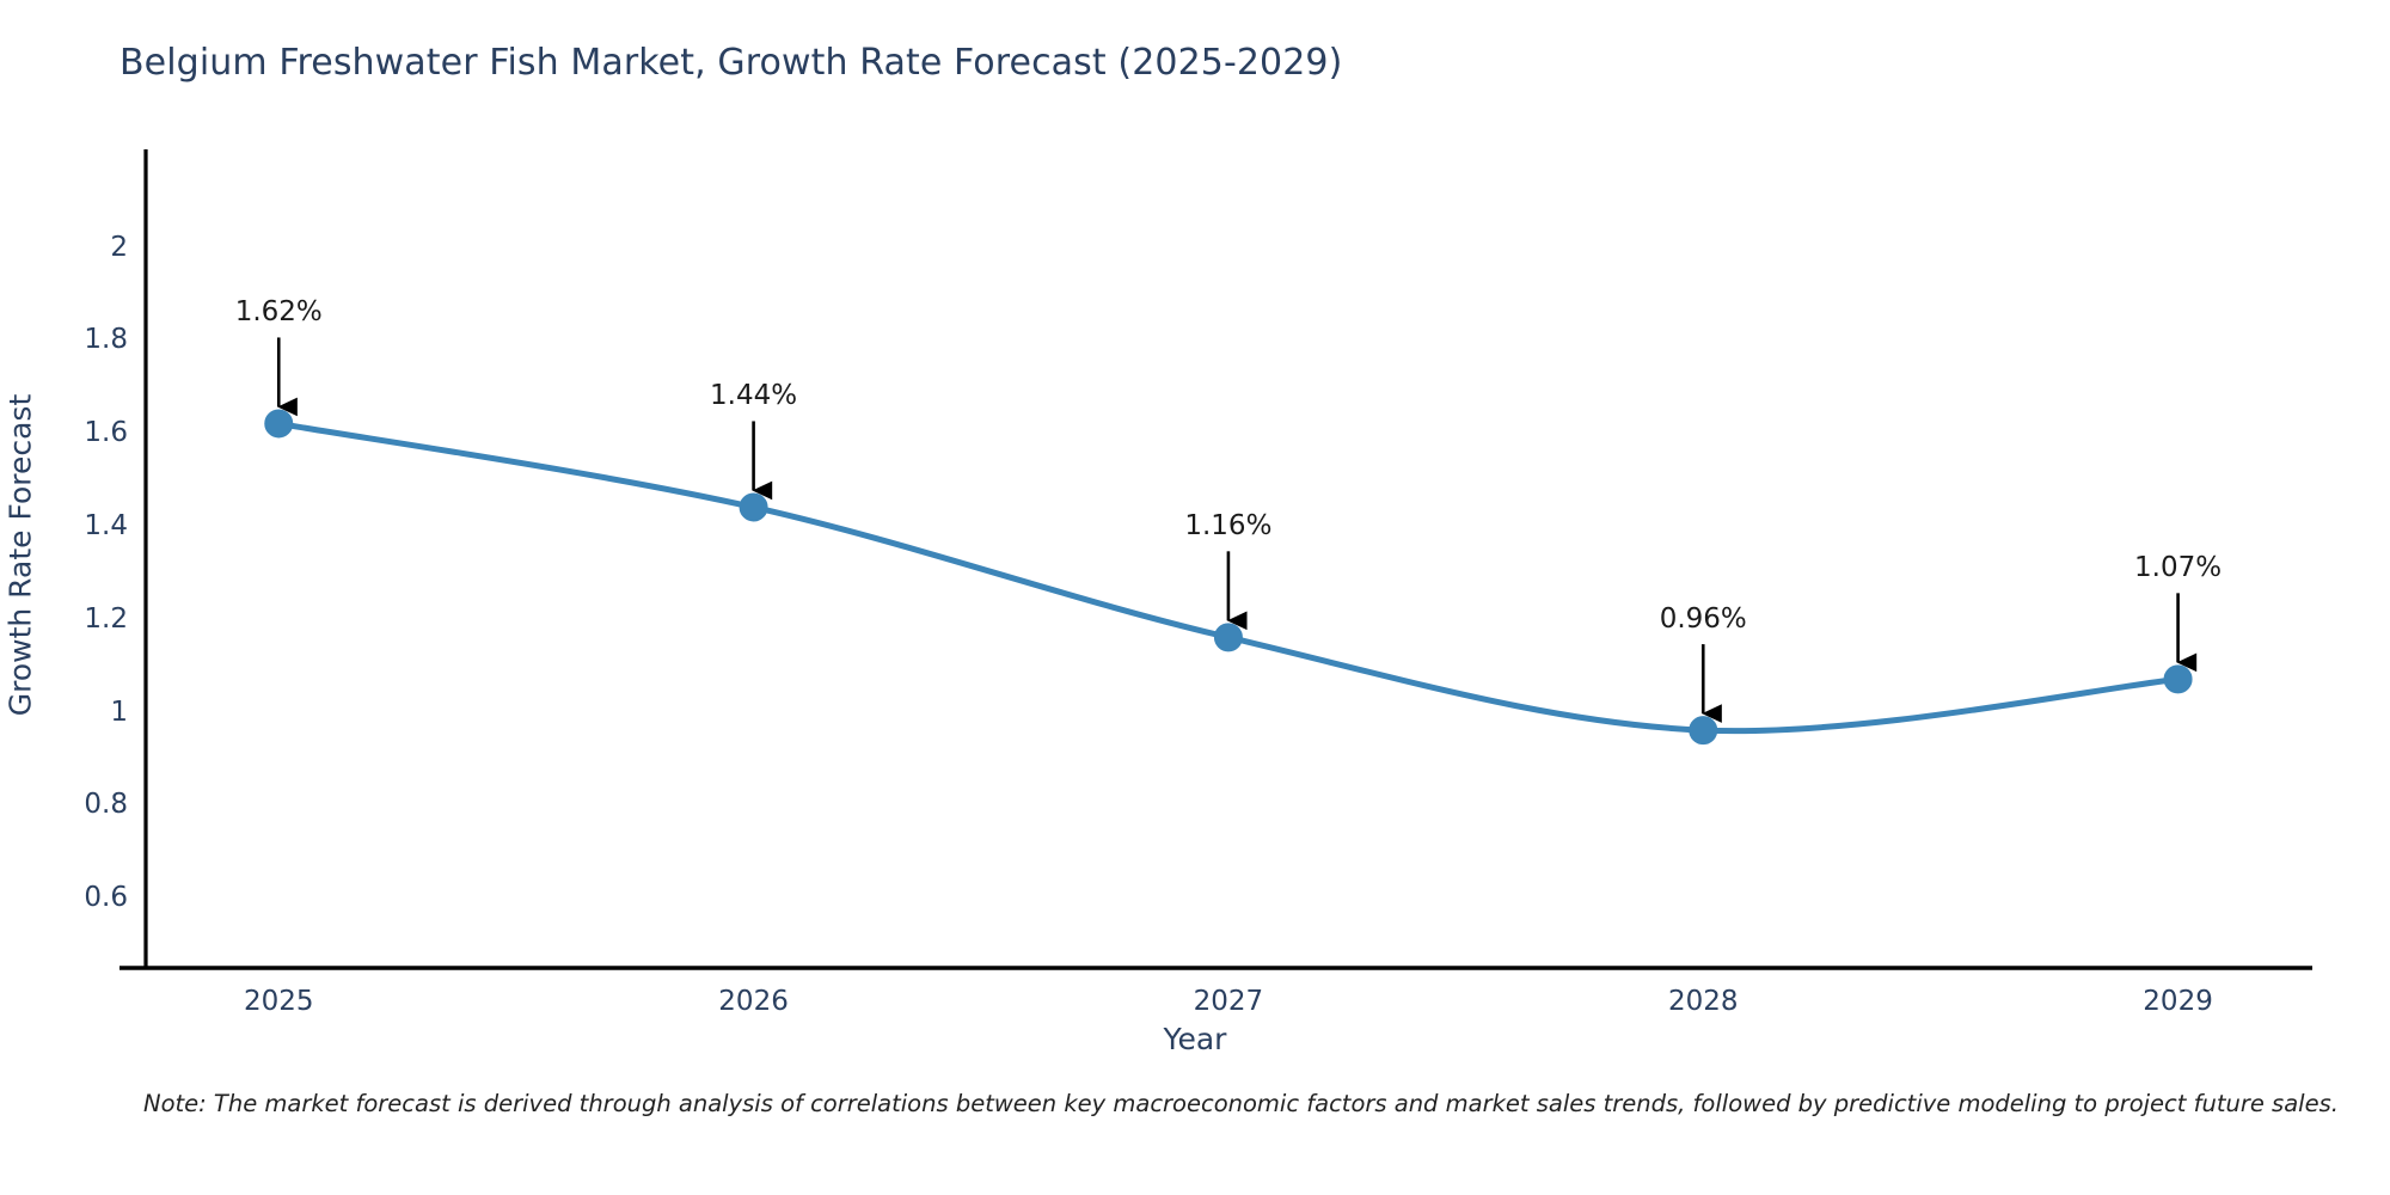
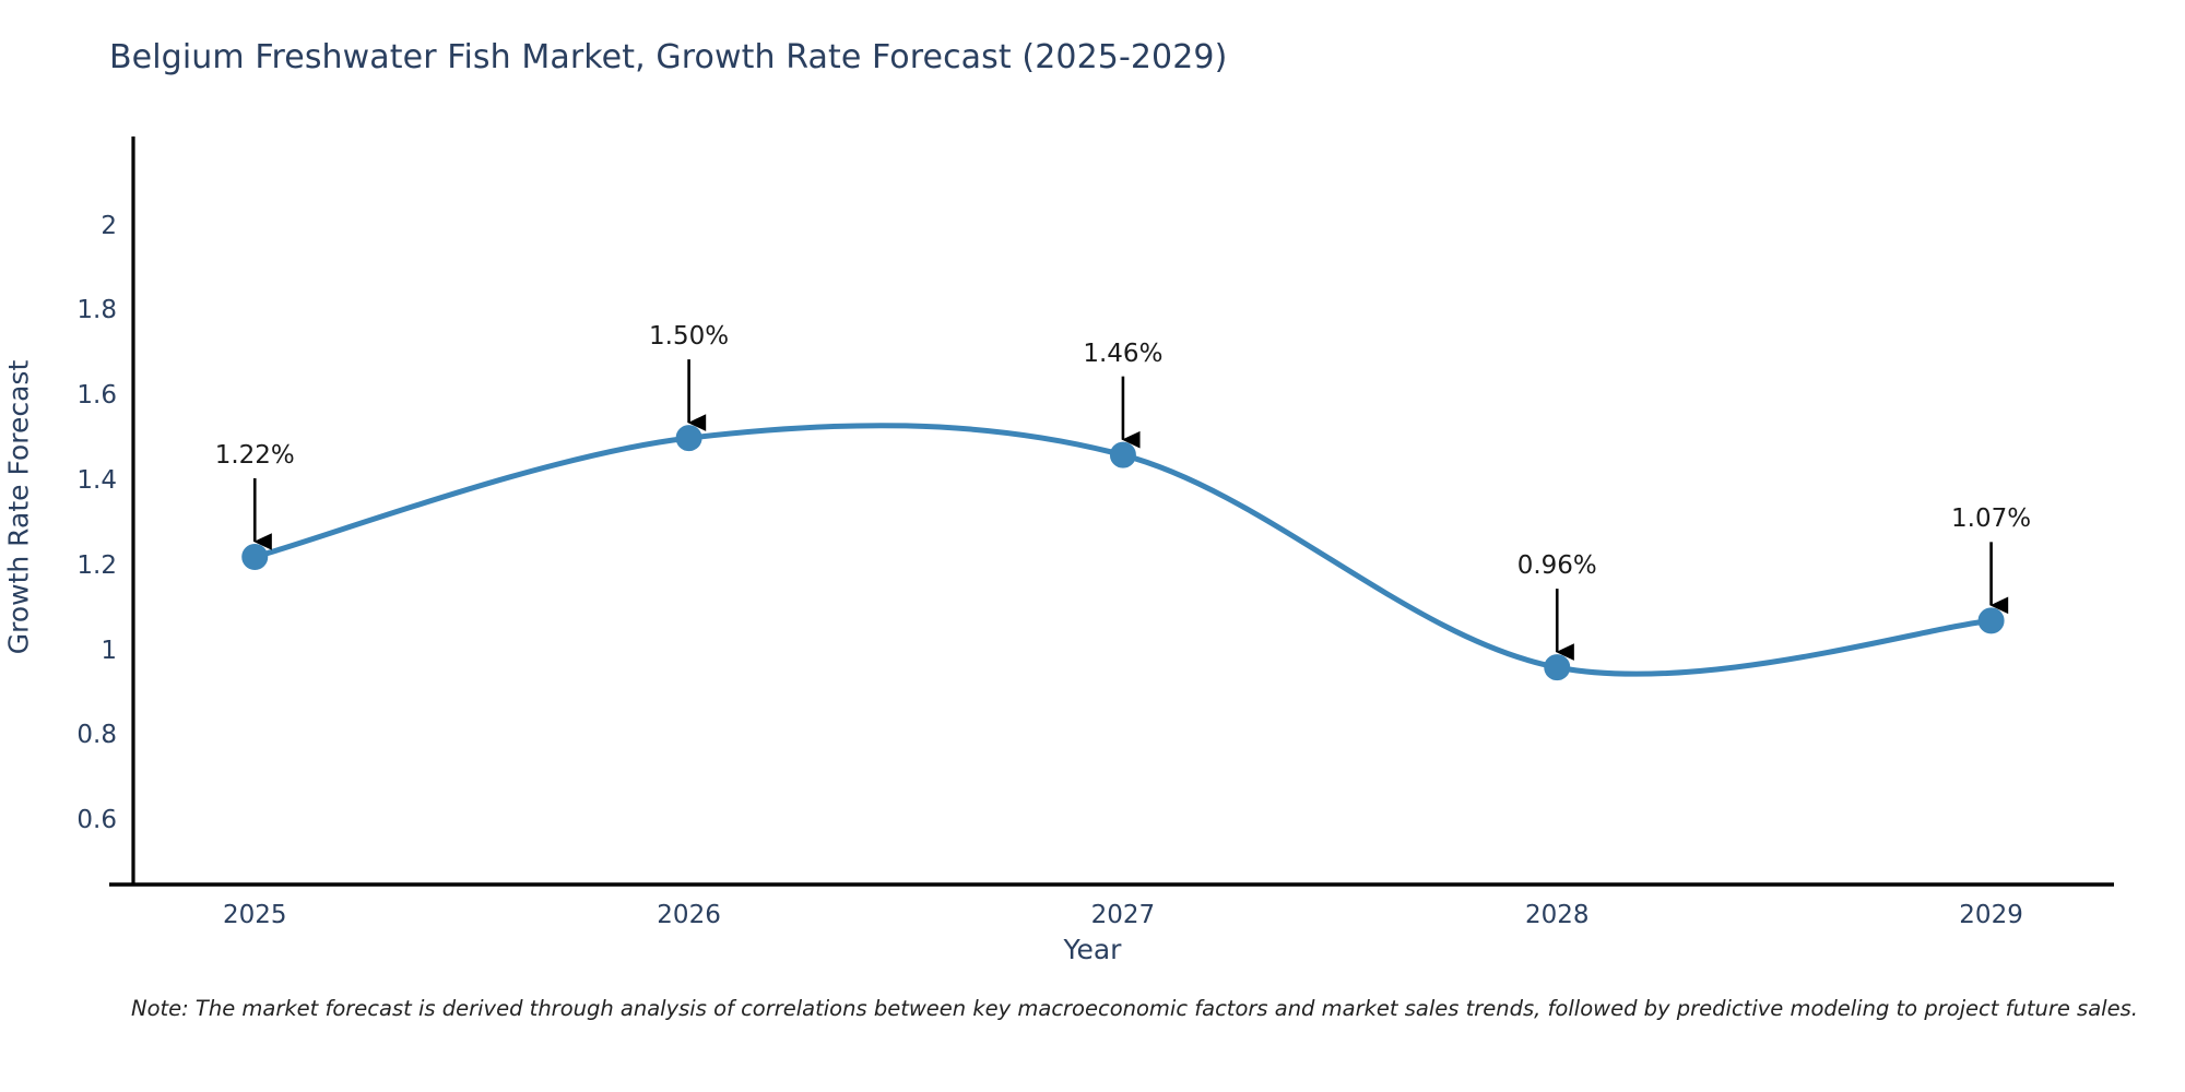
2025: 1.62% -> 1.22%
2026: 1.44% -> 1.50%
2027: 1.16% -> 1.46%
